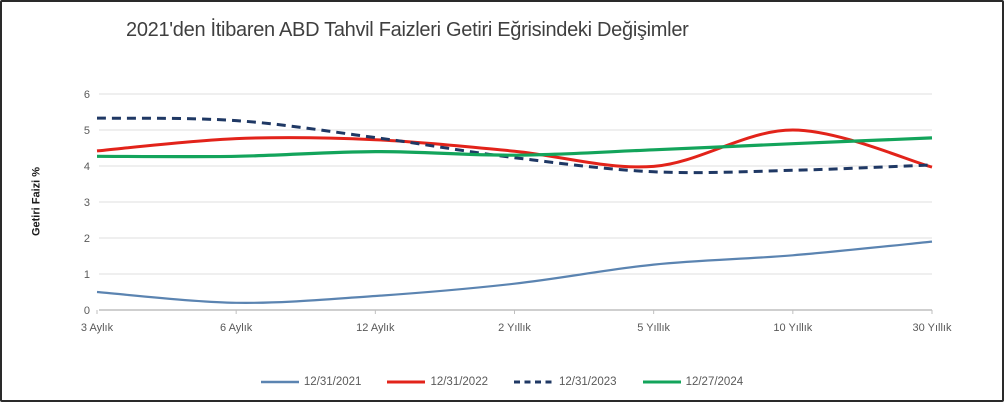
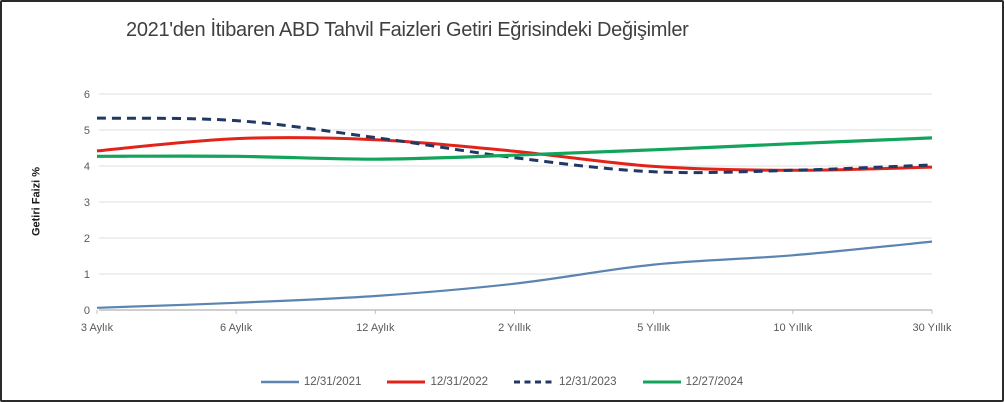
12/31/2021/3 Aylık: 0.5 -> 0.1
12/27/2024/12 Aylık: 4.4 -> 4.2
12/31/2022/10 Yıllık: 5.0 -> 3.9
